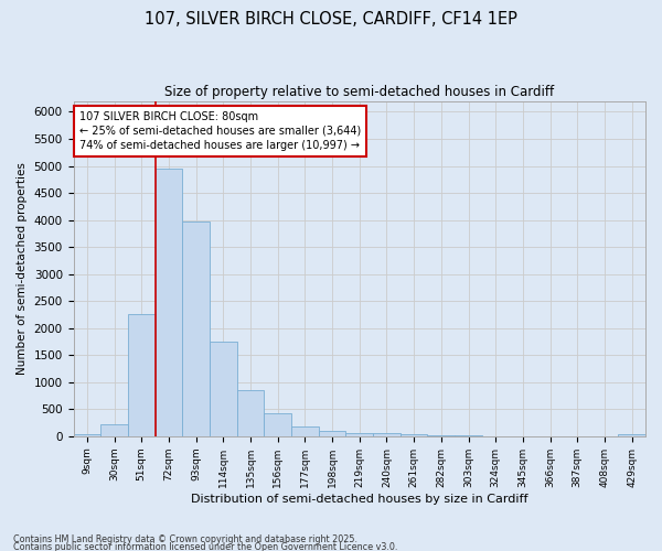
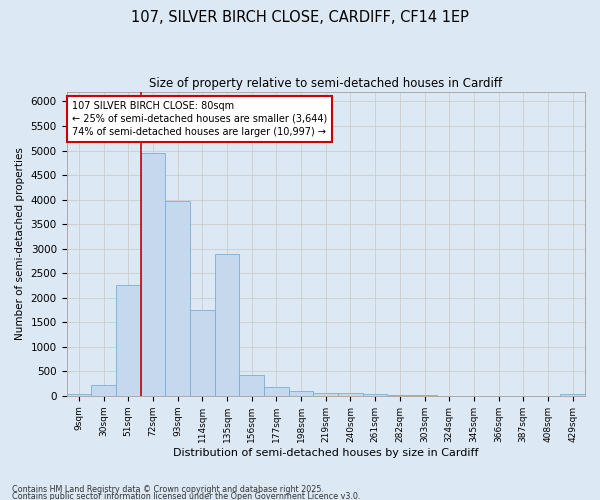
135sqm: 850 -> 2900
